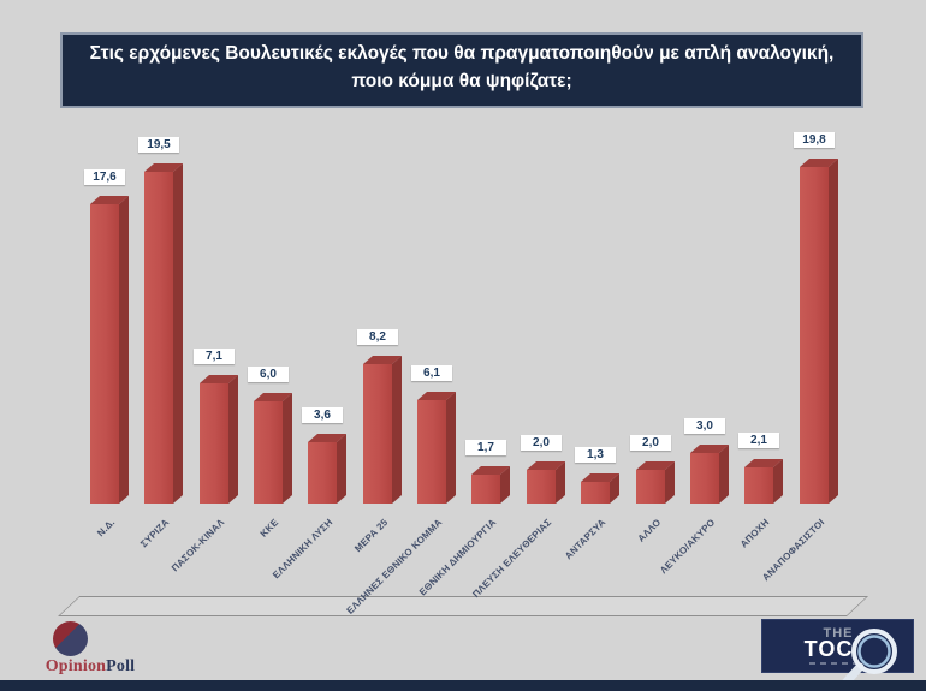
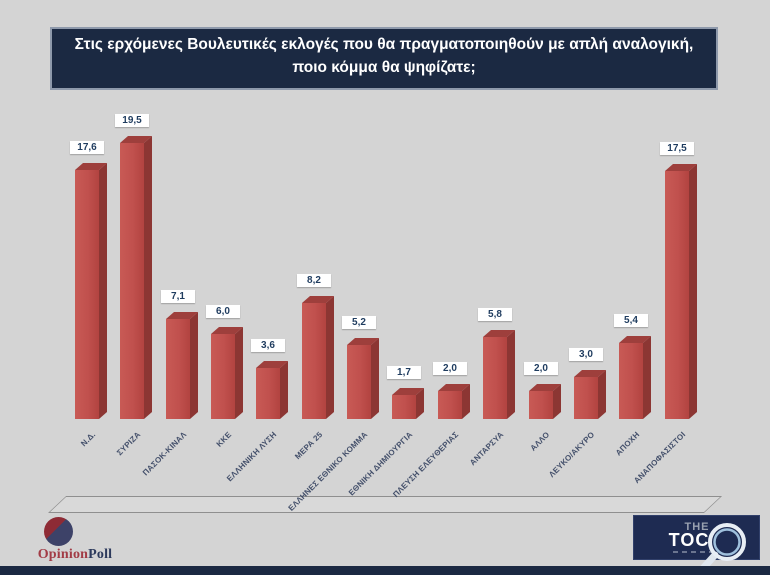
ΕΛΛΗΝΕΣ ΕΘΝΙΚΟ ΚΟΜΜΑ: 6,1 -> 5,2
ΑΝΤΑΡΣΥΑ: 1,3 -> 5,8
ΑΠΟΧΗ: 2,1 -> 5,4
ΑΝΑΠΟΦΑΣΙΣΤΟΙ: 19,8 -> 17,5
